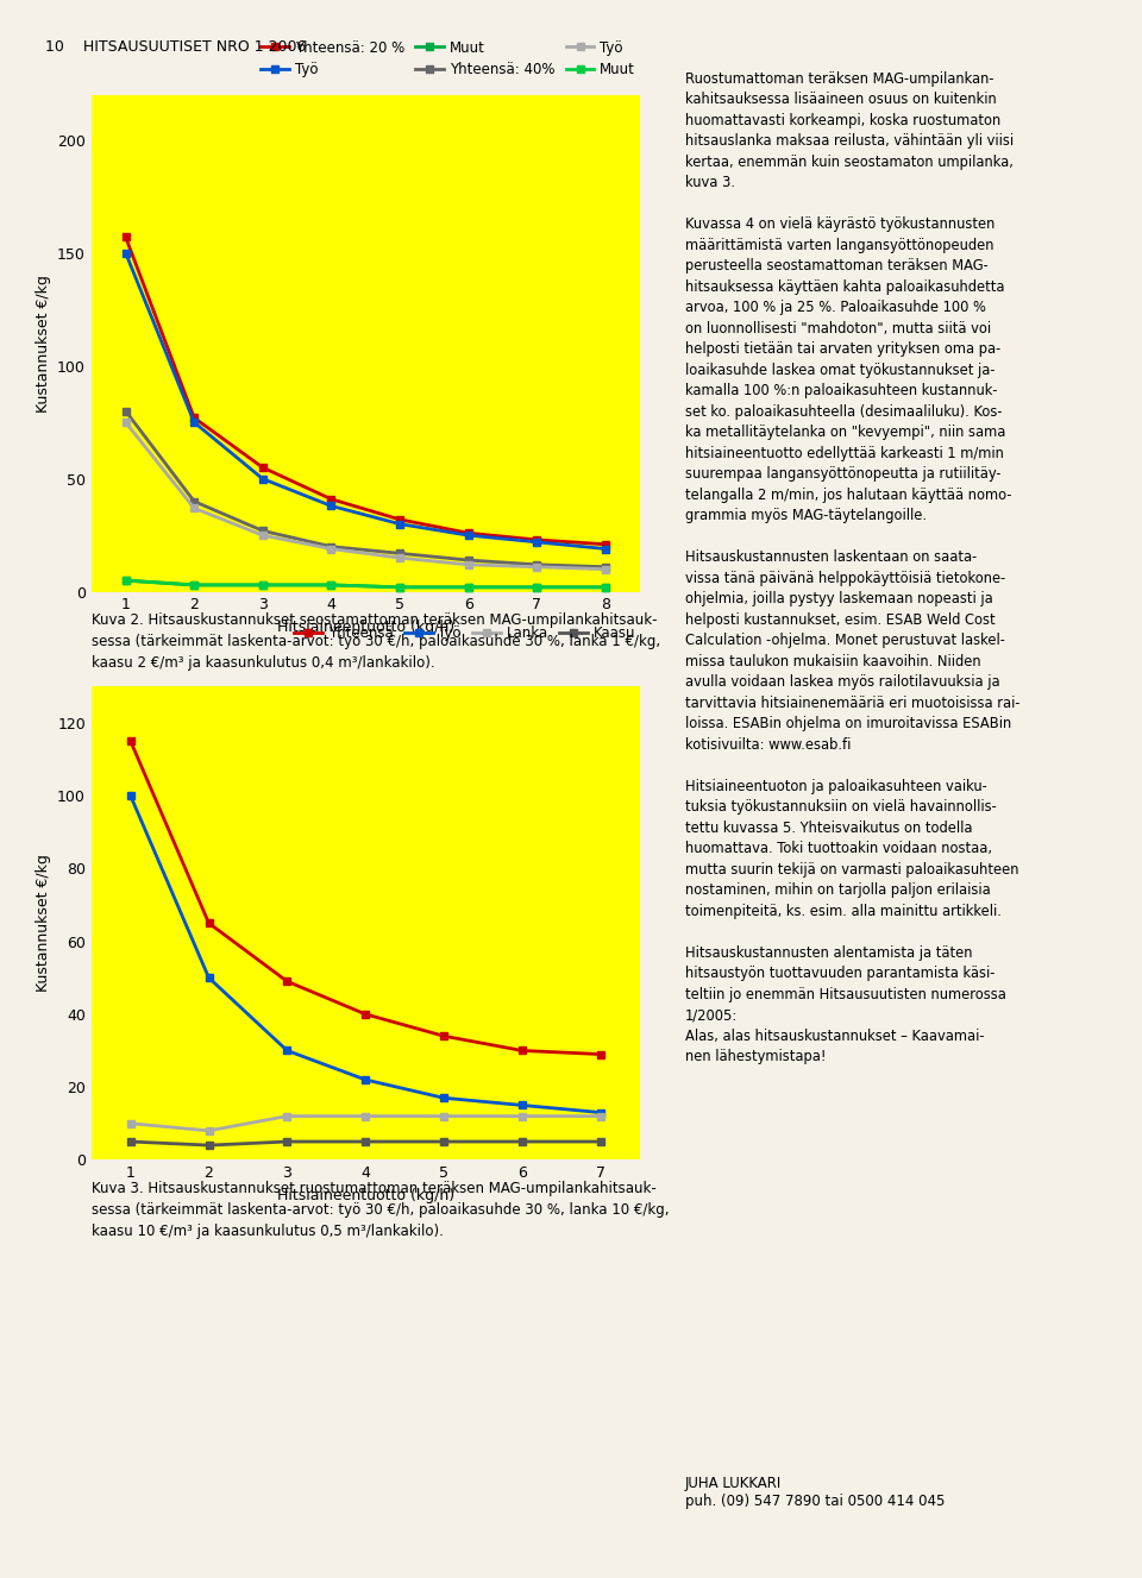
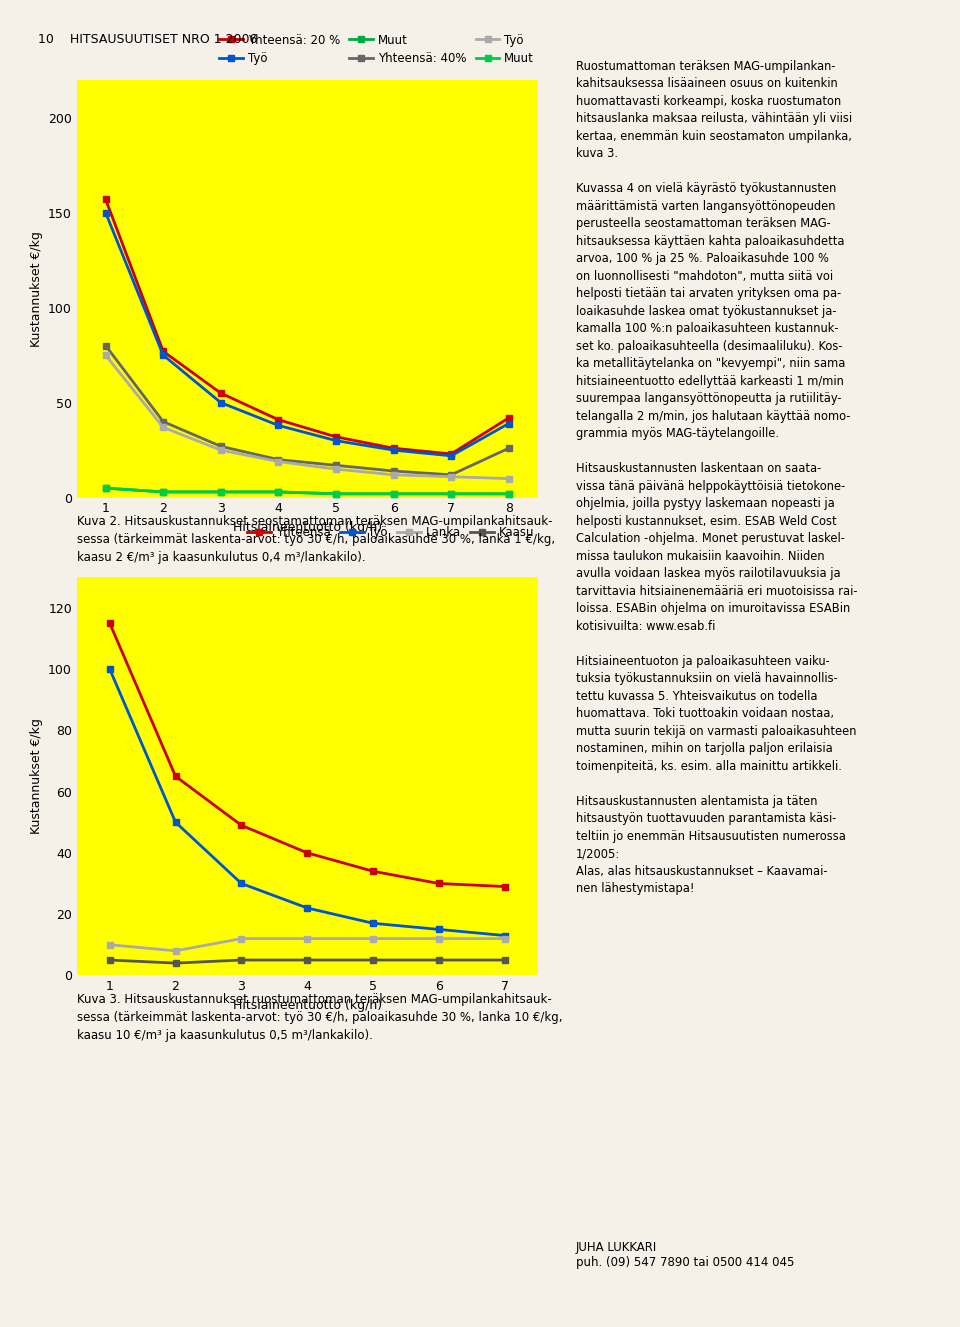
Yhteensä: 20 %/8: 21 -> 42
Yhteensä: 40%/8: 11 -> 26
Työ/8: 19 -> 39
